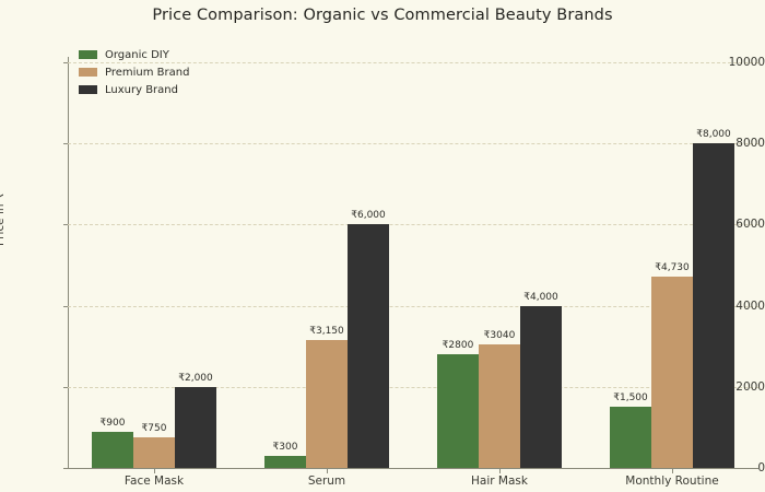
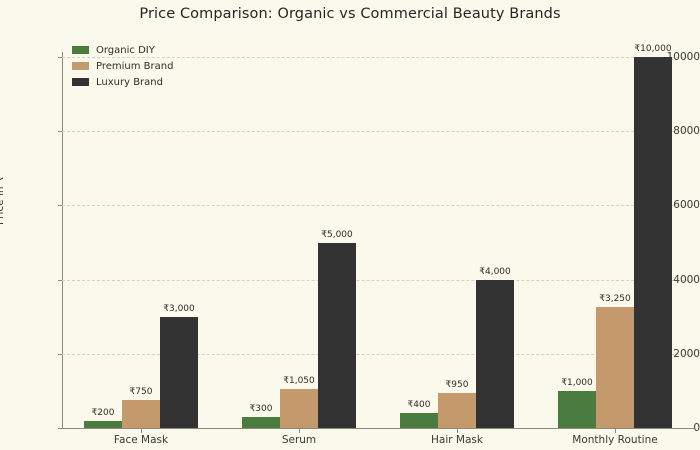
Organic DIY/Face Mask: 900 -> 200
Luxury Brand/Face Mask: 2,000 -> 3,000
Premium Brand/Serum: 3,150 -> 1,050
Luxury Brand/Serum: 6,000 -> 5,000
Organic DIY/Hair Mask: 2800 -> 400
Premium Brand/Hair Mask: 3040 -> 950
Organic DIY/Monthly Routine: 1,500 -> 1,000
Premium Brand/Monthly Routine: 4,730 -> 3,250
Luxury Brand/Monthly Routine: 8,000 -> 10,000
